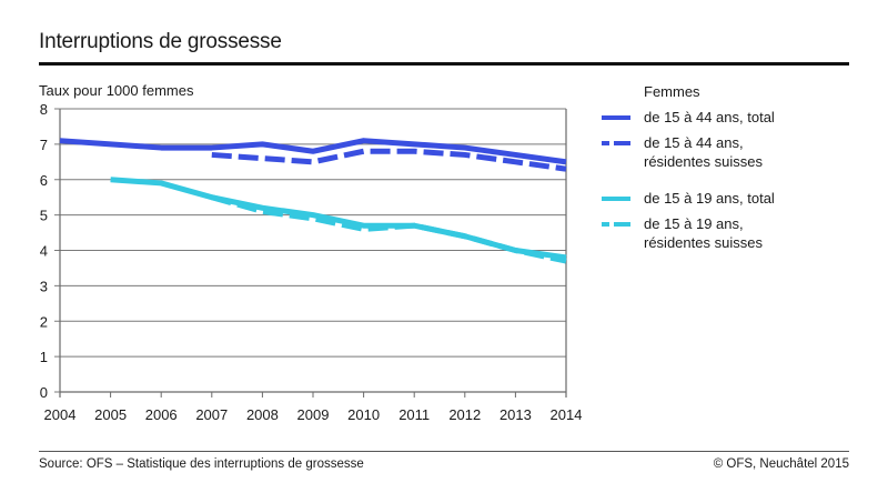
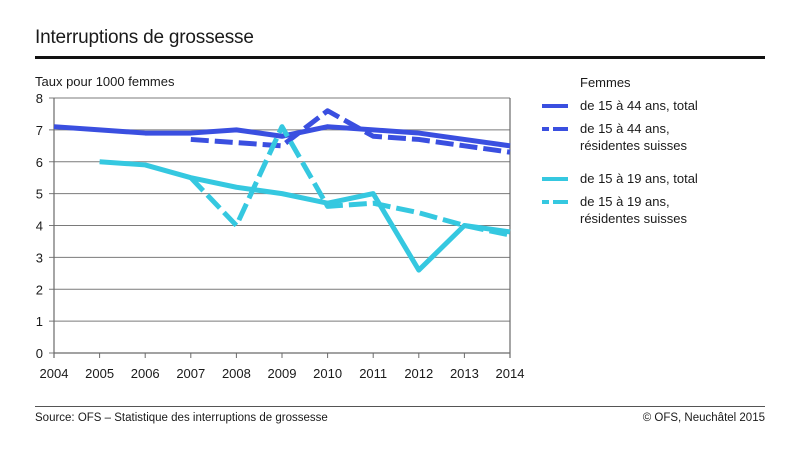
de 15 à 19 ans, résidentes suisses/2008: 5.1 -> 4.0
de 15 à 19 ans, résidentes suisses/2009: 4.9 -> 7.1
de 15 à 44 ans, résidentes suisses/2010: 6.8 -> 7.6
de 15 à 19 ans, total/2011: 4.7 -> 5.0
de 15 à 19 ans, total/2012: 4.4 -> 2.6
